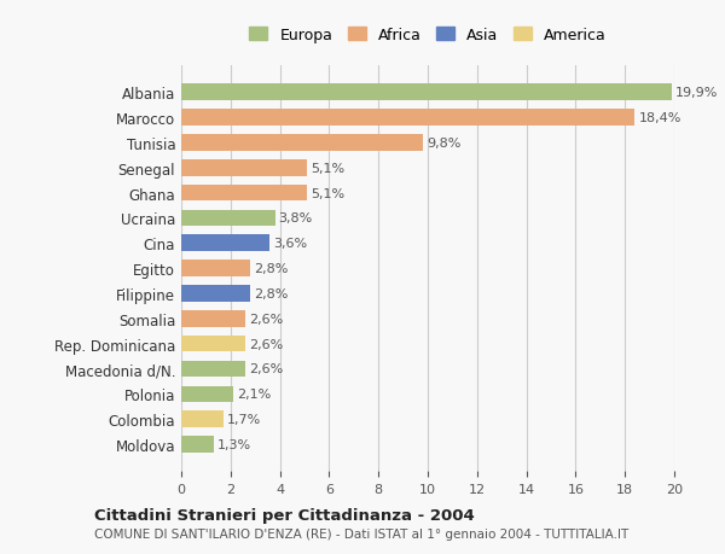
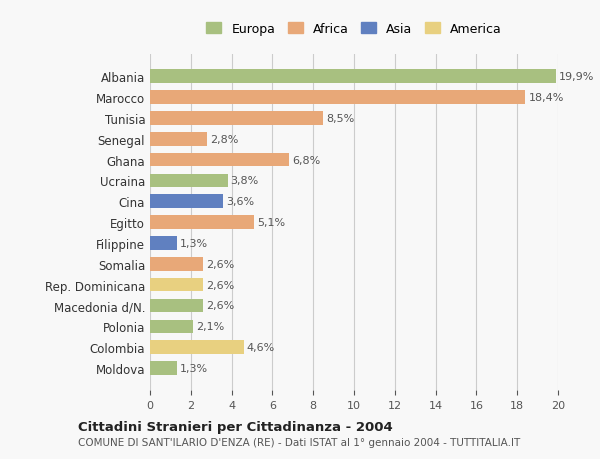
Tunisia: 9,8% -> 8,5%
Senegal: 5,1% -> 2,8%
Ghana: 5,1% -> 6,8%
Egitto: 2,8% -> 5,1%
Filippine: 2,8% -> 1,3%
Colombia: 1,7% -> 4,6%
